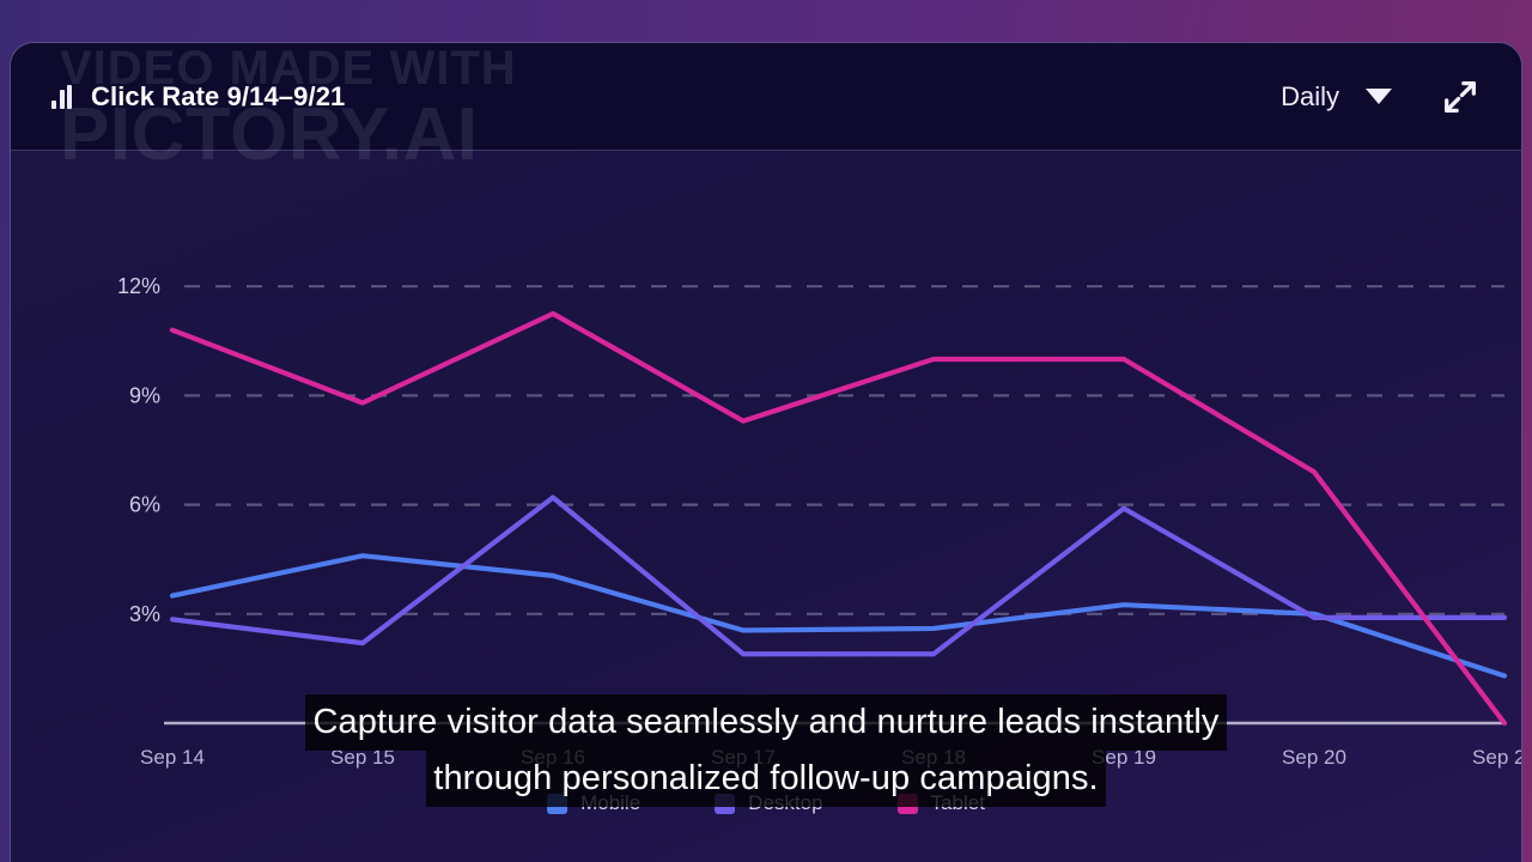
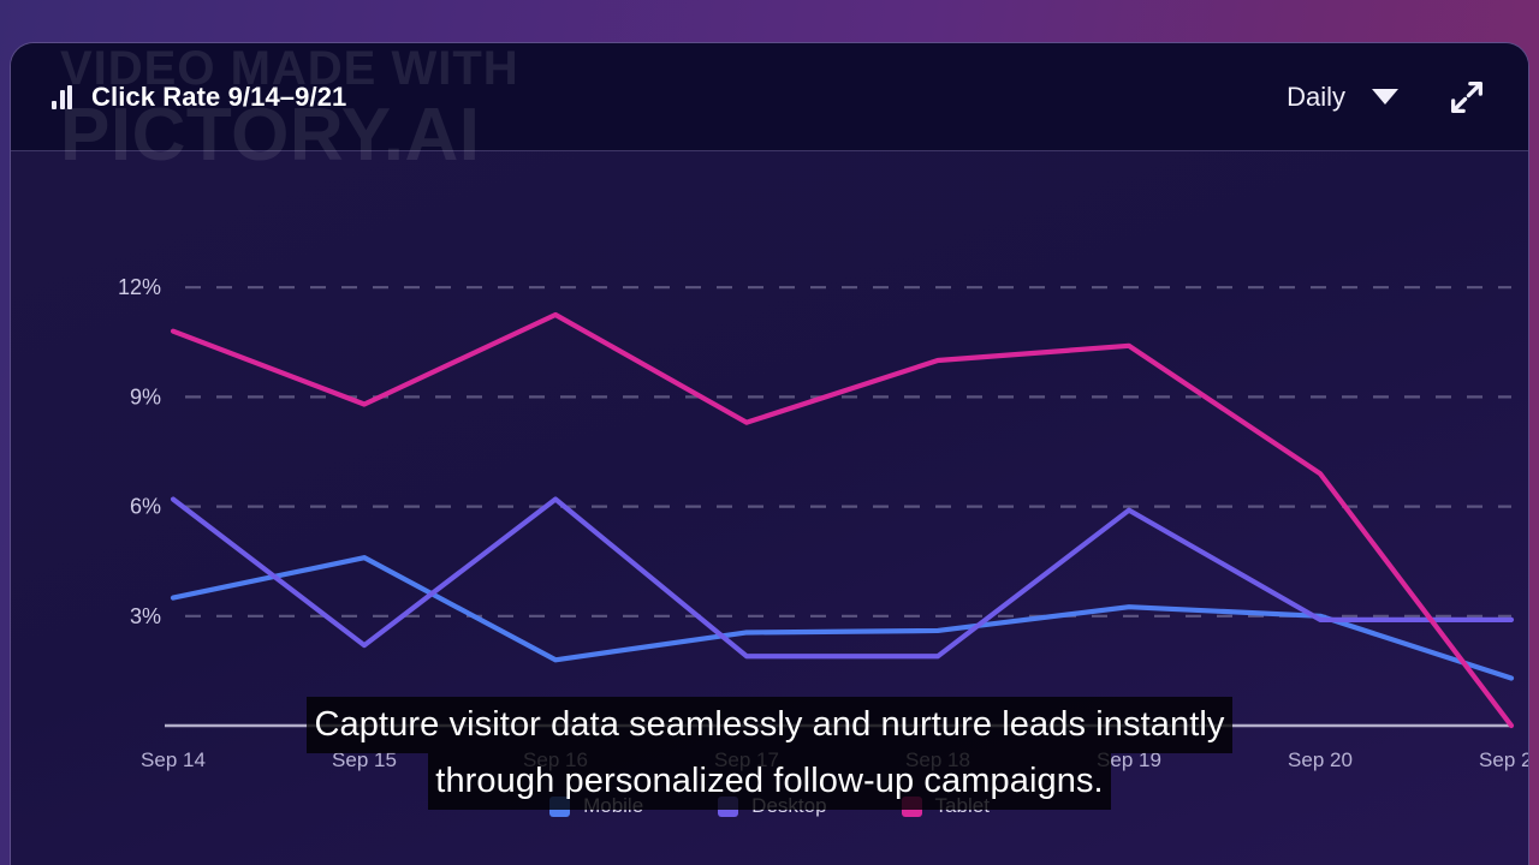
Desktop/Sep 14: 2.9% -> 6.2%
Mobile/Sep 16: 4.0% -> 1.8%
Tablet/Sep 19: 10.0% -> 10.4%
